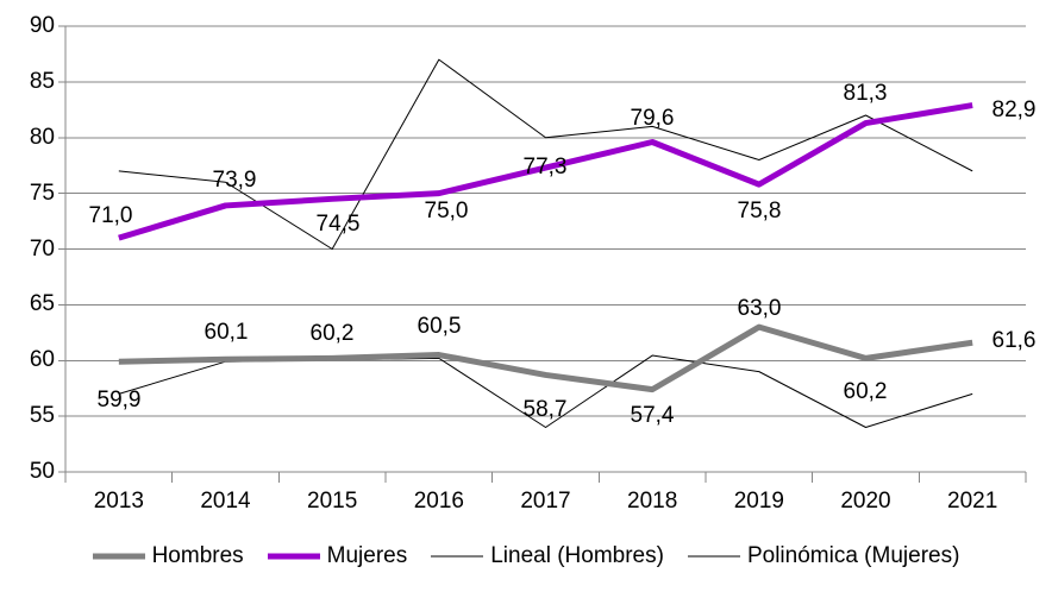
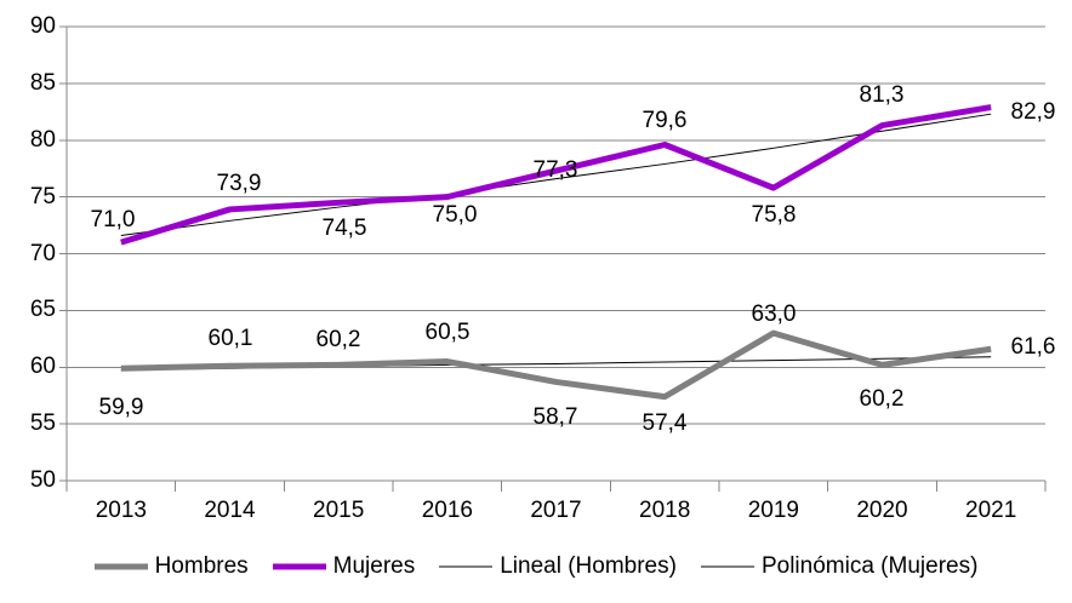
Lineal (Hombres)/2013: 57 -> 60
Polinómica (Mujeres)/2013: 77 -> 72
Polinómica (Mujeres)/2014: 76 -> 73
Polinómica (Mujeres)/2015: 70 -> 74
Polinómica (Mujeres)/2016: 87 -> 75
Lineal (Hombres)/2017: 54 -> 60
Polinómica (Mujeres)/2017: 80 -> 77
Polinómica (Mujeres)/2018: 81 -> 78
Lineal (Hombres)/2019: 59 -> 61
Polinómica (Mujeres)/2019: 78 -> 79
Lineal (Hombres)/2020: 54 -> 61
Polinómica (Mujeres)/2020: 82 -> 81
Lineal (Hombres)/2021: 57 -> 61
Polinómica (Mujeres)/2021: 77 -> 82
